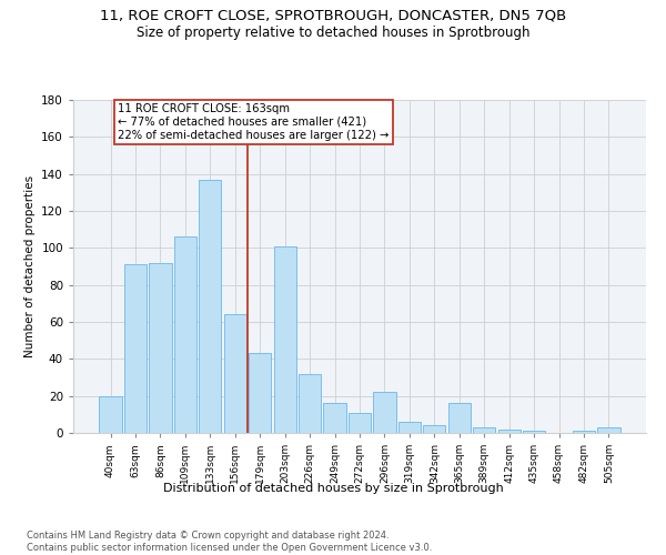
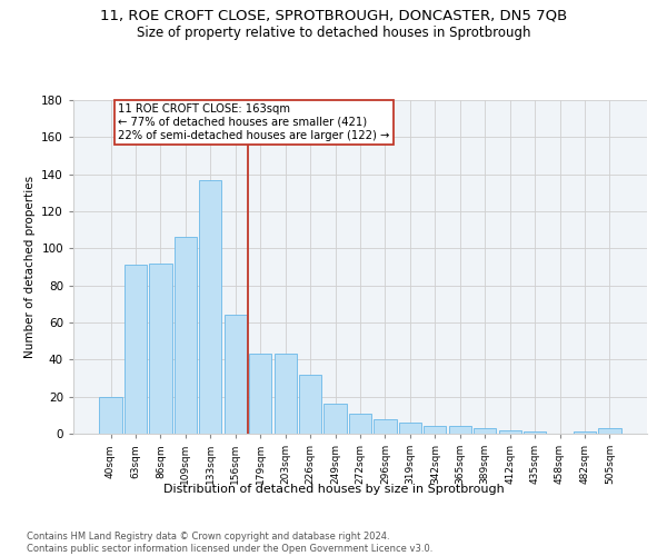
203sqm: 101 -> 43
296sqm: 22 -> 8
365sqm: 16 -> 4
